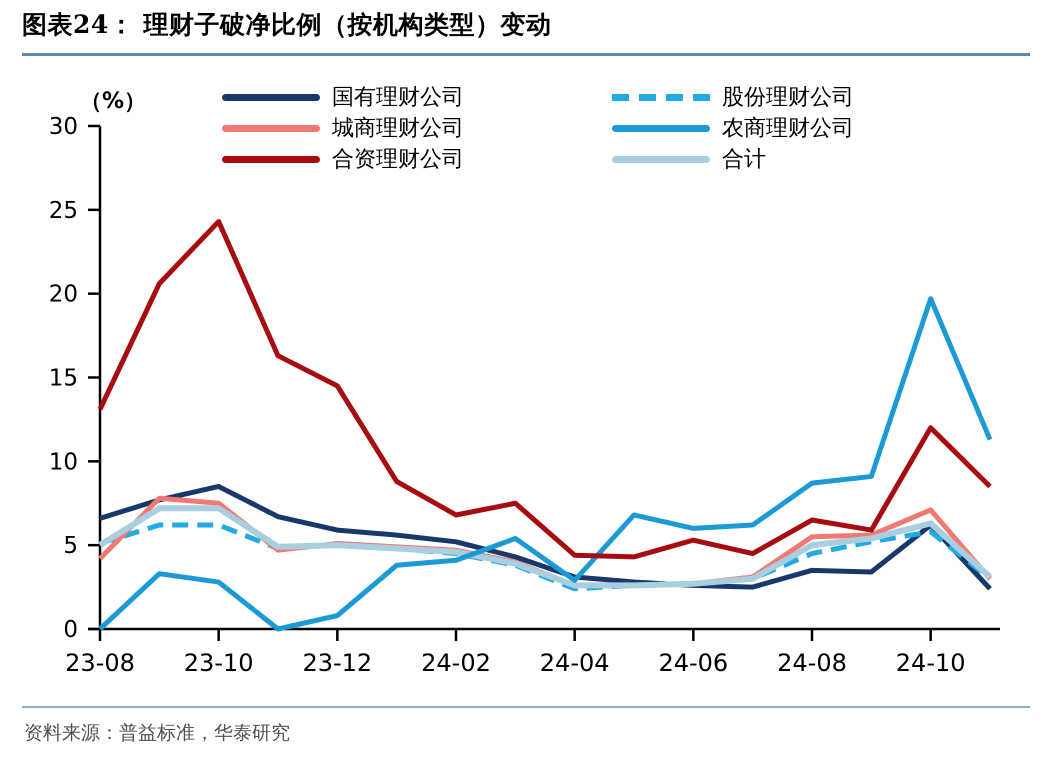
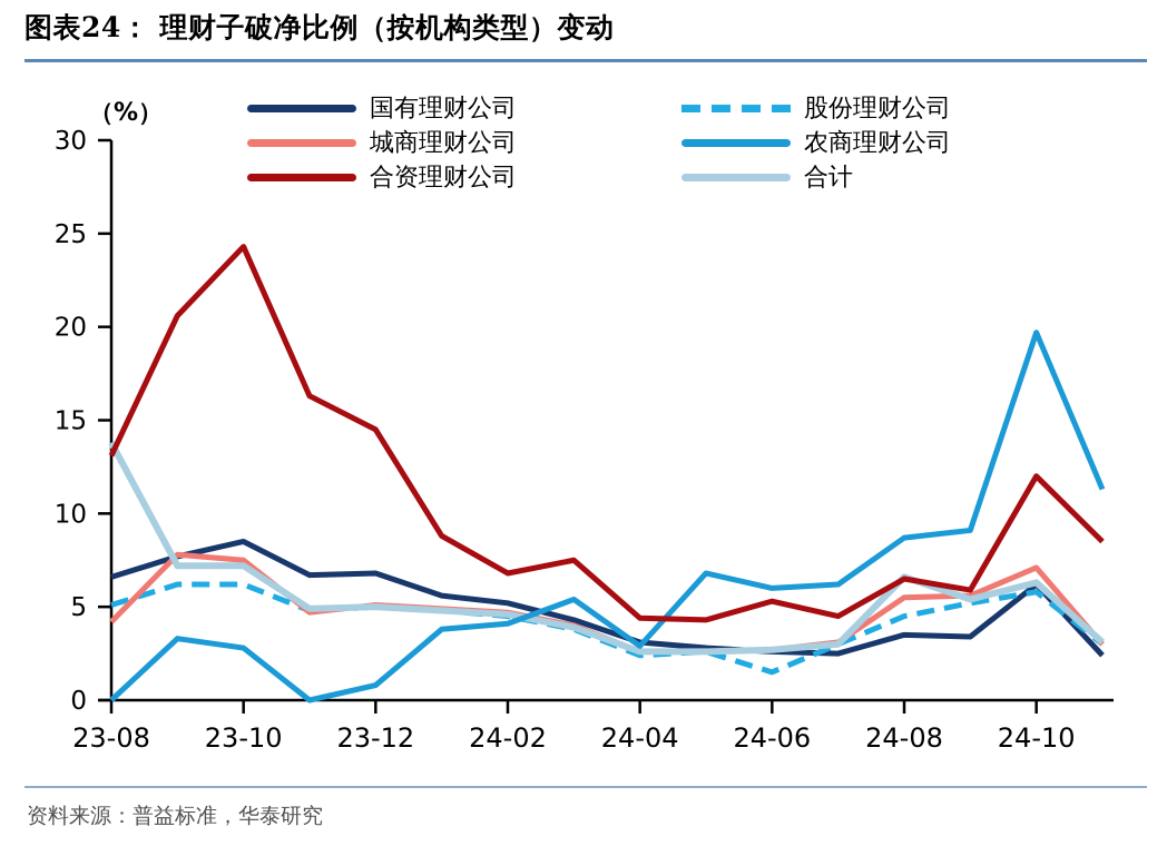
合计/23-08: 5.0 -> 13.8
国有理财公司/23-12: 5.9 -> 6.8
股份理财公司/24-06: 2.7 -> 1.5
合计/24-08: 5.0 -> 6.6
